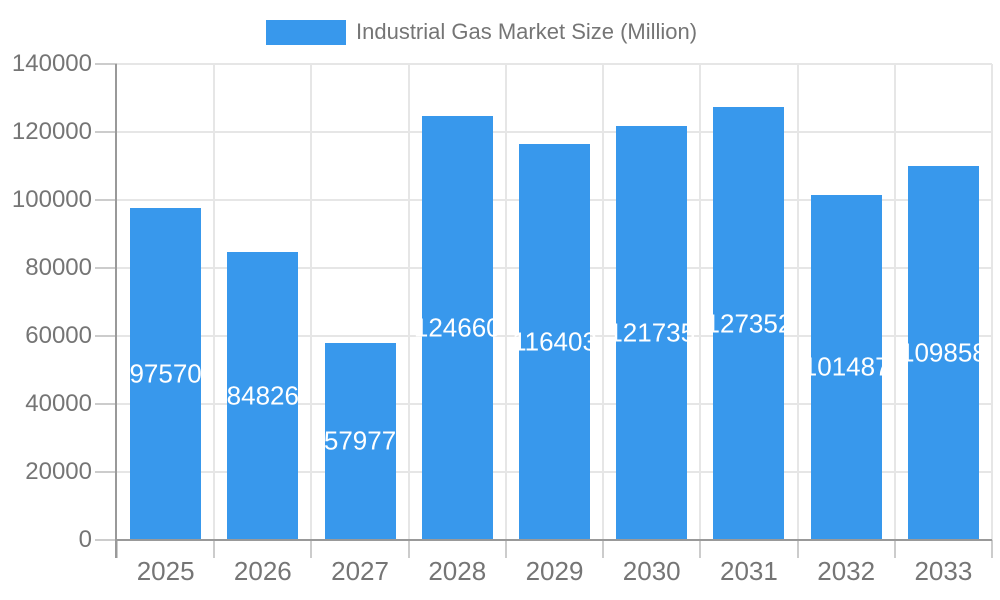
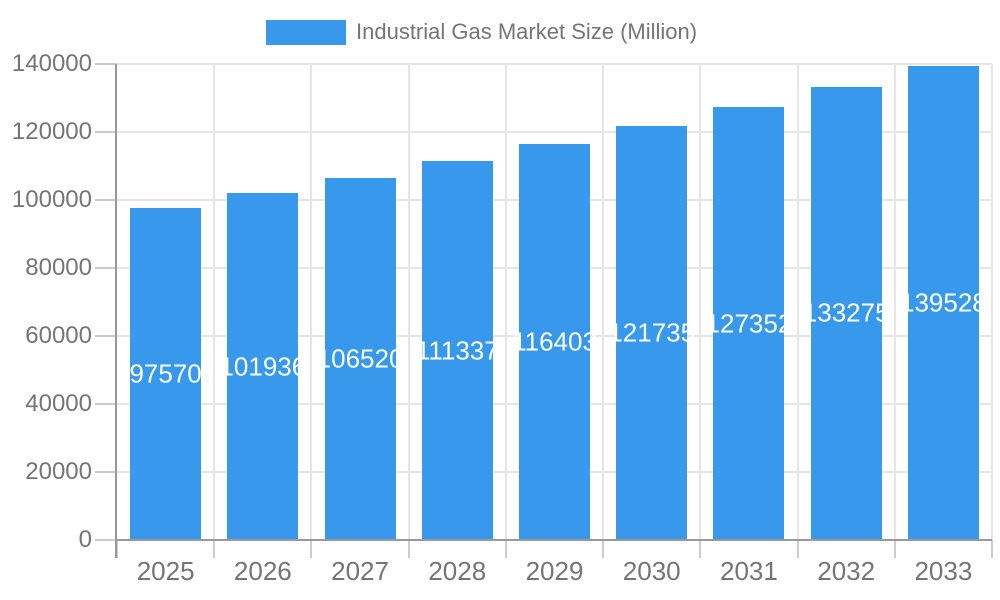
2026: 84826 -> 101936
2027: 57977 -> 106520
2028: 124660 -> 111337
2032: 101487 -> 133275
2033: 109858 -> 139528
